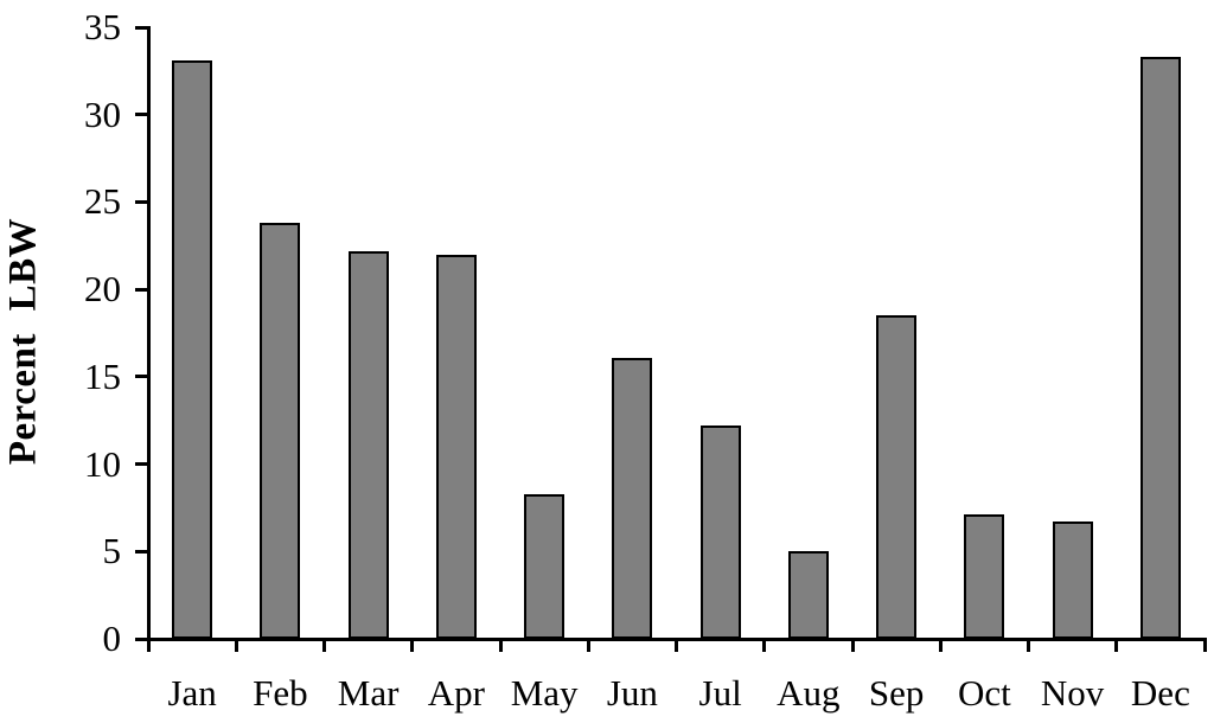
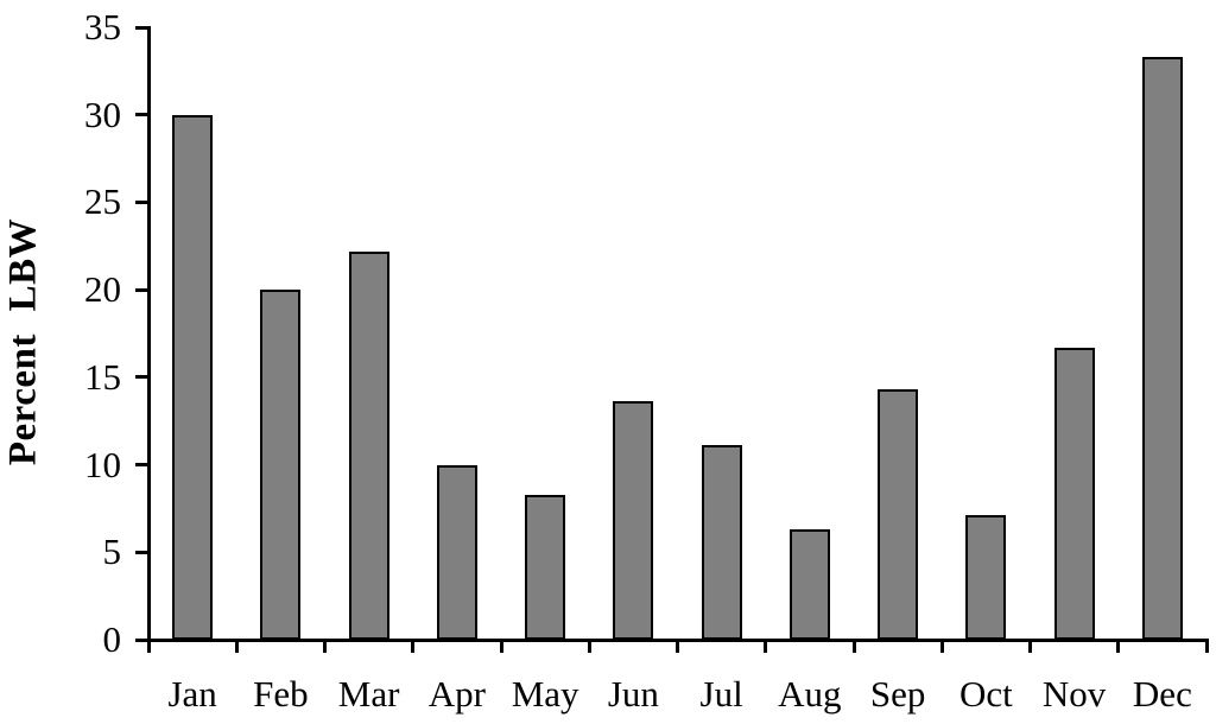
Jan: 33.1 -> 30.0
Feb: 23.8 -> 20.0
Apr: 22.0 -> 10.0
Jun: 16.1 -> 13.6
Jul: 12.2 -> 11.1
Aug: 5.0 -> 6.3
Sep: 18.5 -> 14.3
Nov: 6.7 -> 16.7
